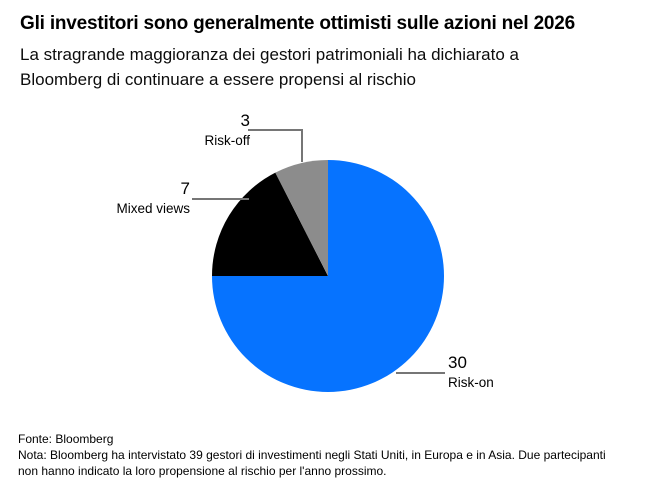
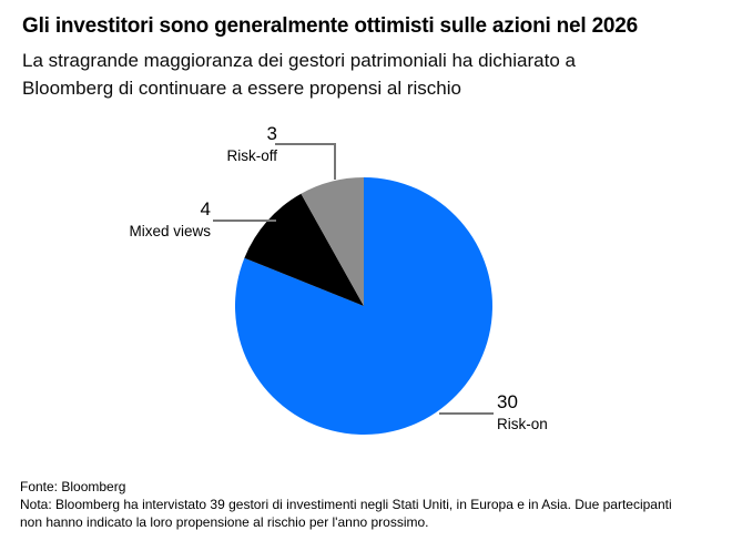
Mixed views: 7 -> 4
